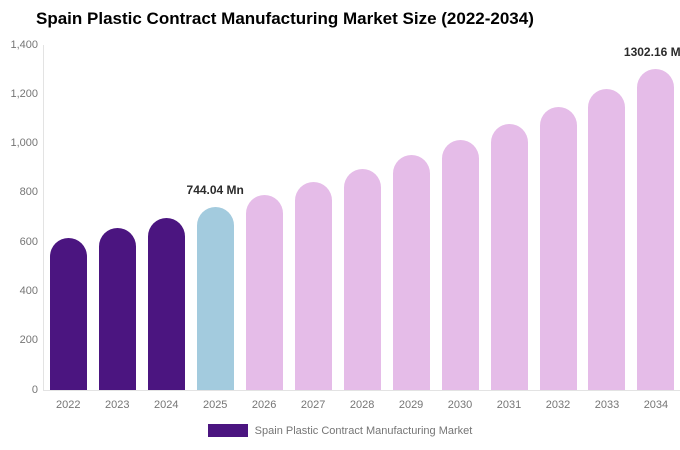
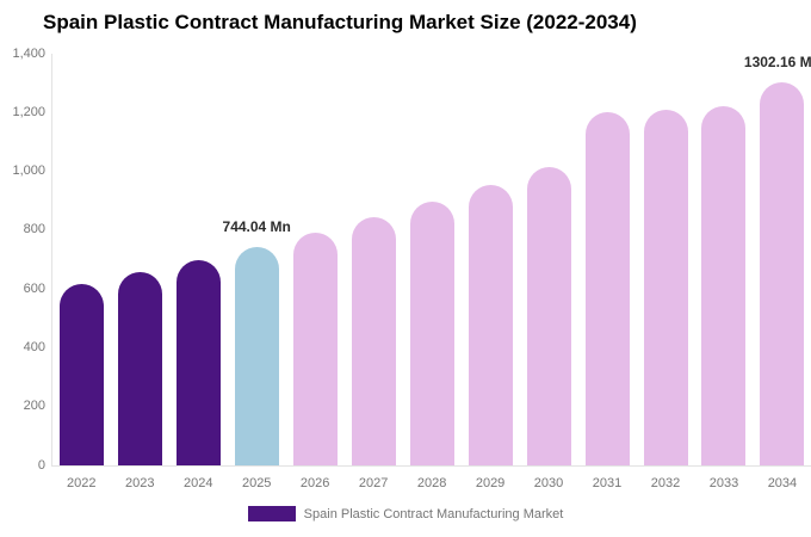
2031: 1080 -> 1200
2032: 1150 -> 1210
